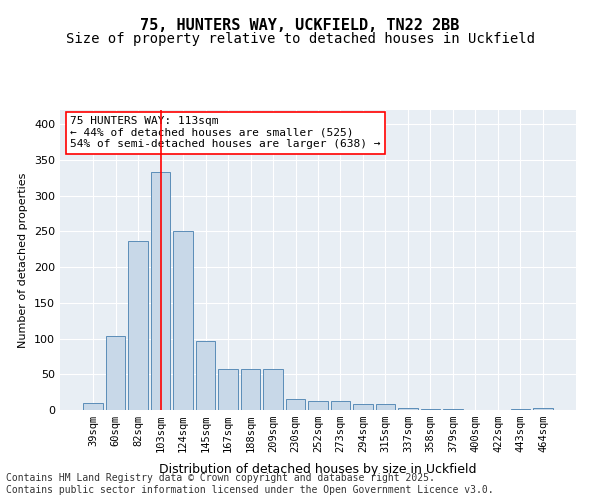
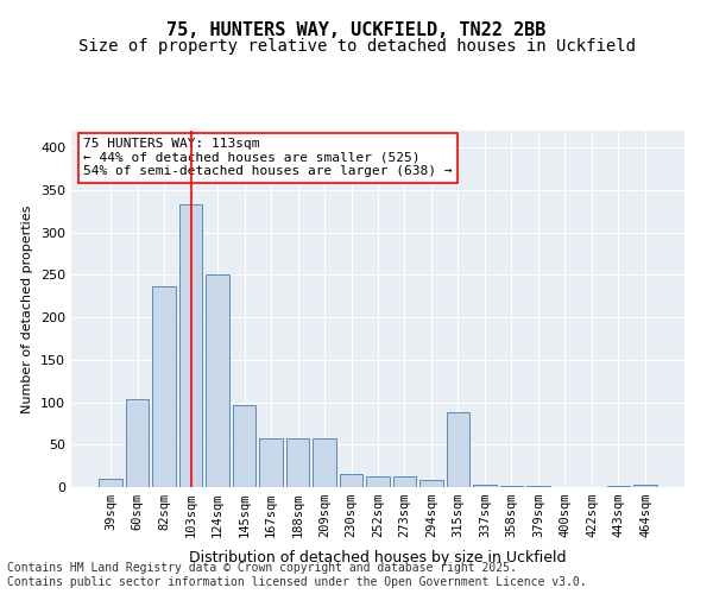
315sqm: 8 -> 88
